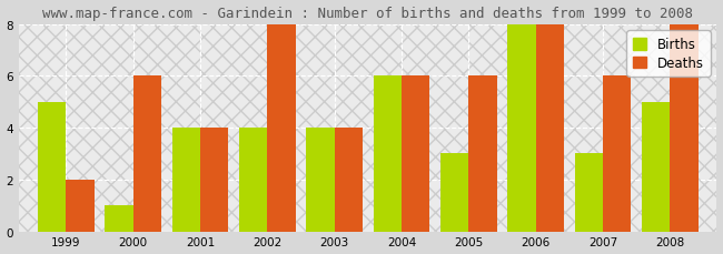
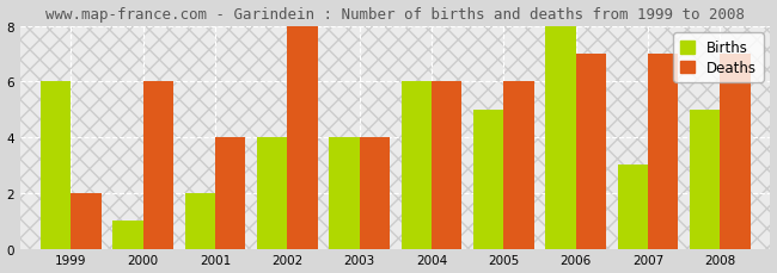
Births/1999: 5 -> 6
Births/2001: 4 -> 2
Births/2005: 3 -> 5
Deaths/2006: 8 -> 7
Deaths/2007: 6 -> 7
Deaths/2008: 8 -> 7
